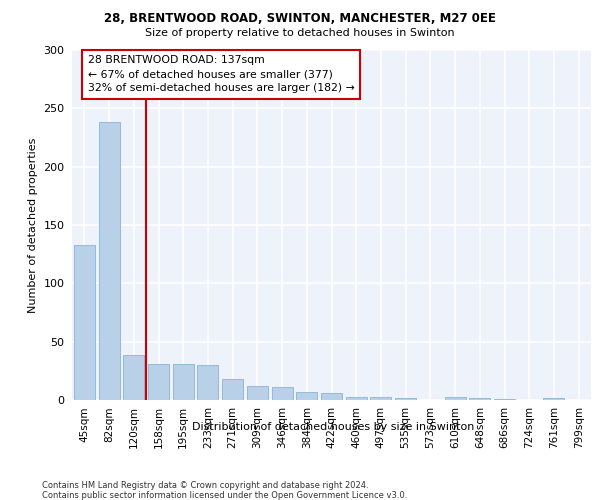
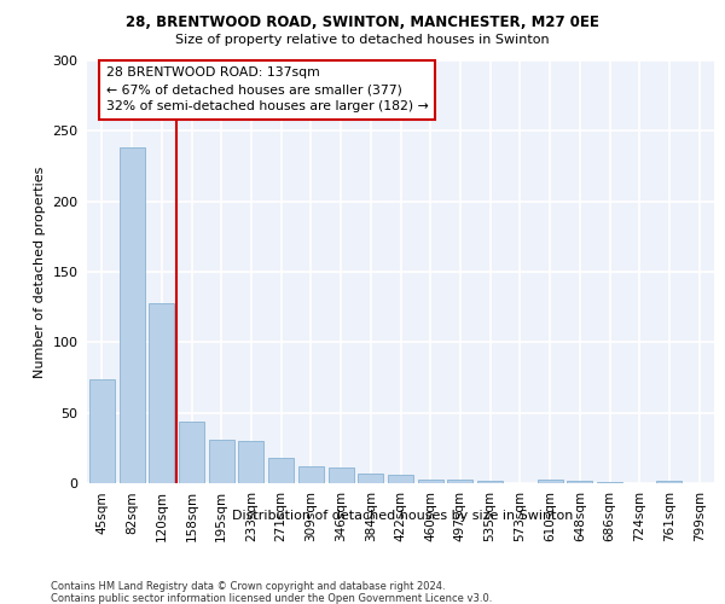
45sqm: 133 -> 74
120sqm: 39 -> 128
158sqm: 31 -> 44
